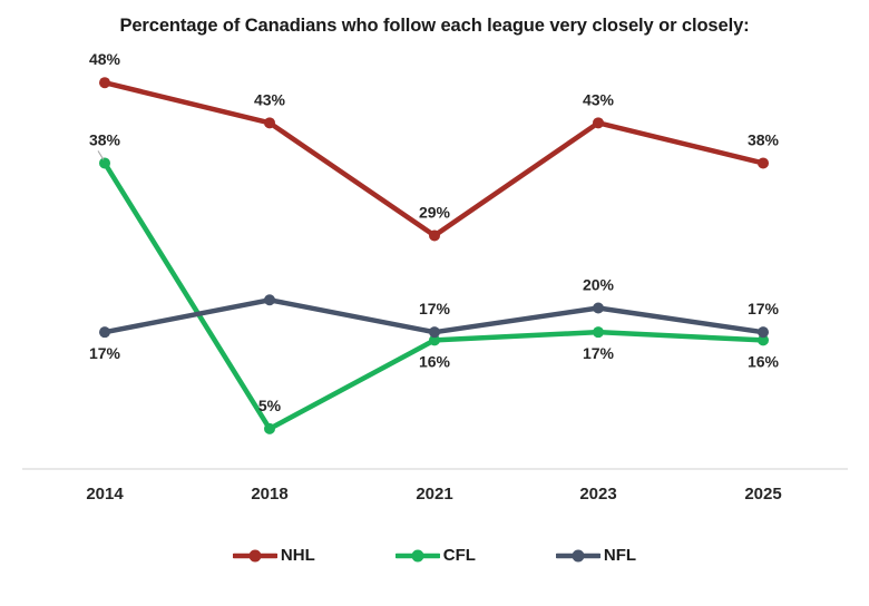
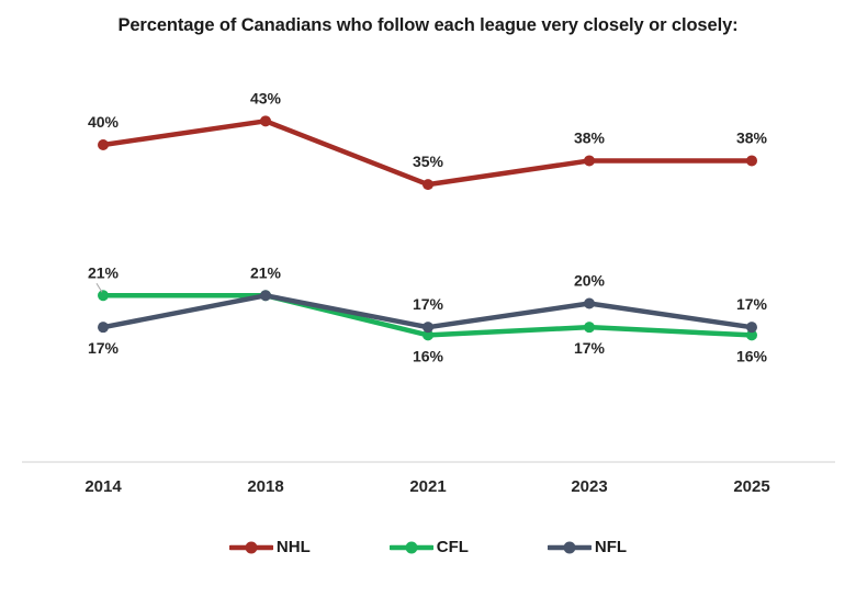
NHL/2014: 48% -> 40%
CFL/2014: 38% -> 21%
CFL/2018: 5% -> 21%
NHL/2021: 29% -> 35%
NHL/2023: 43% -> 38%
